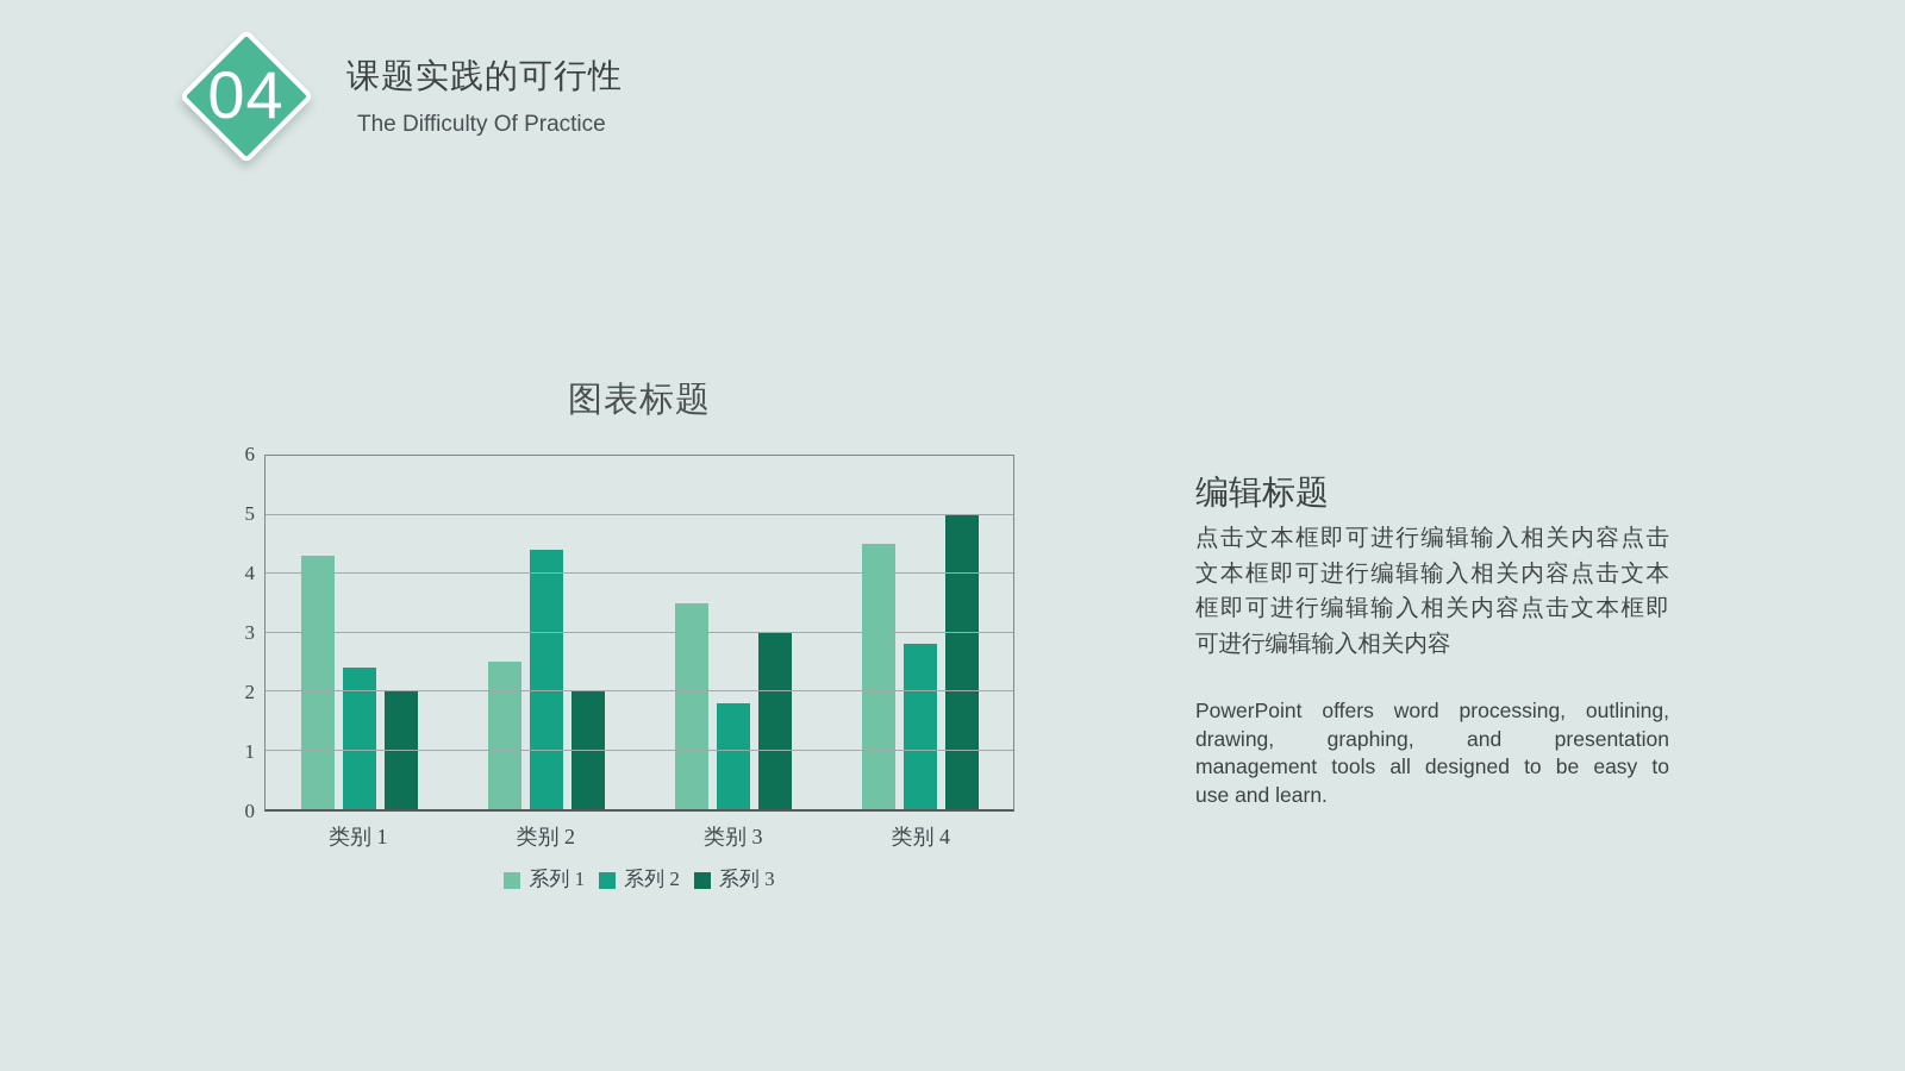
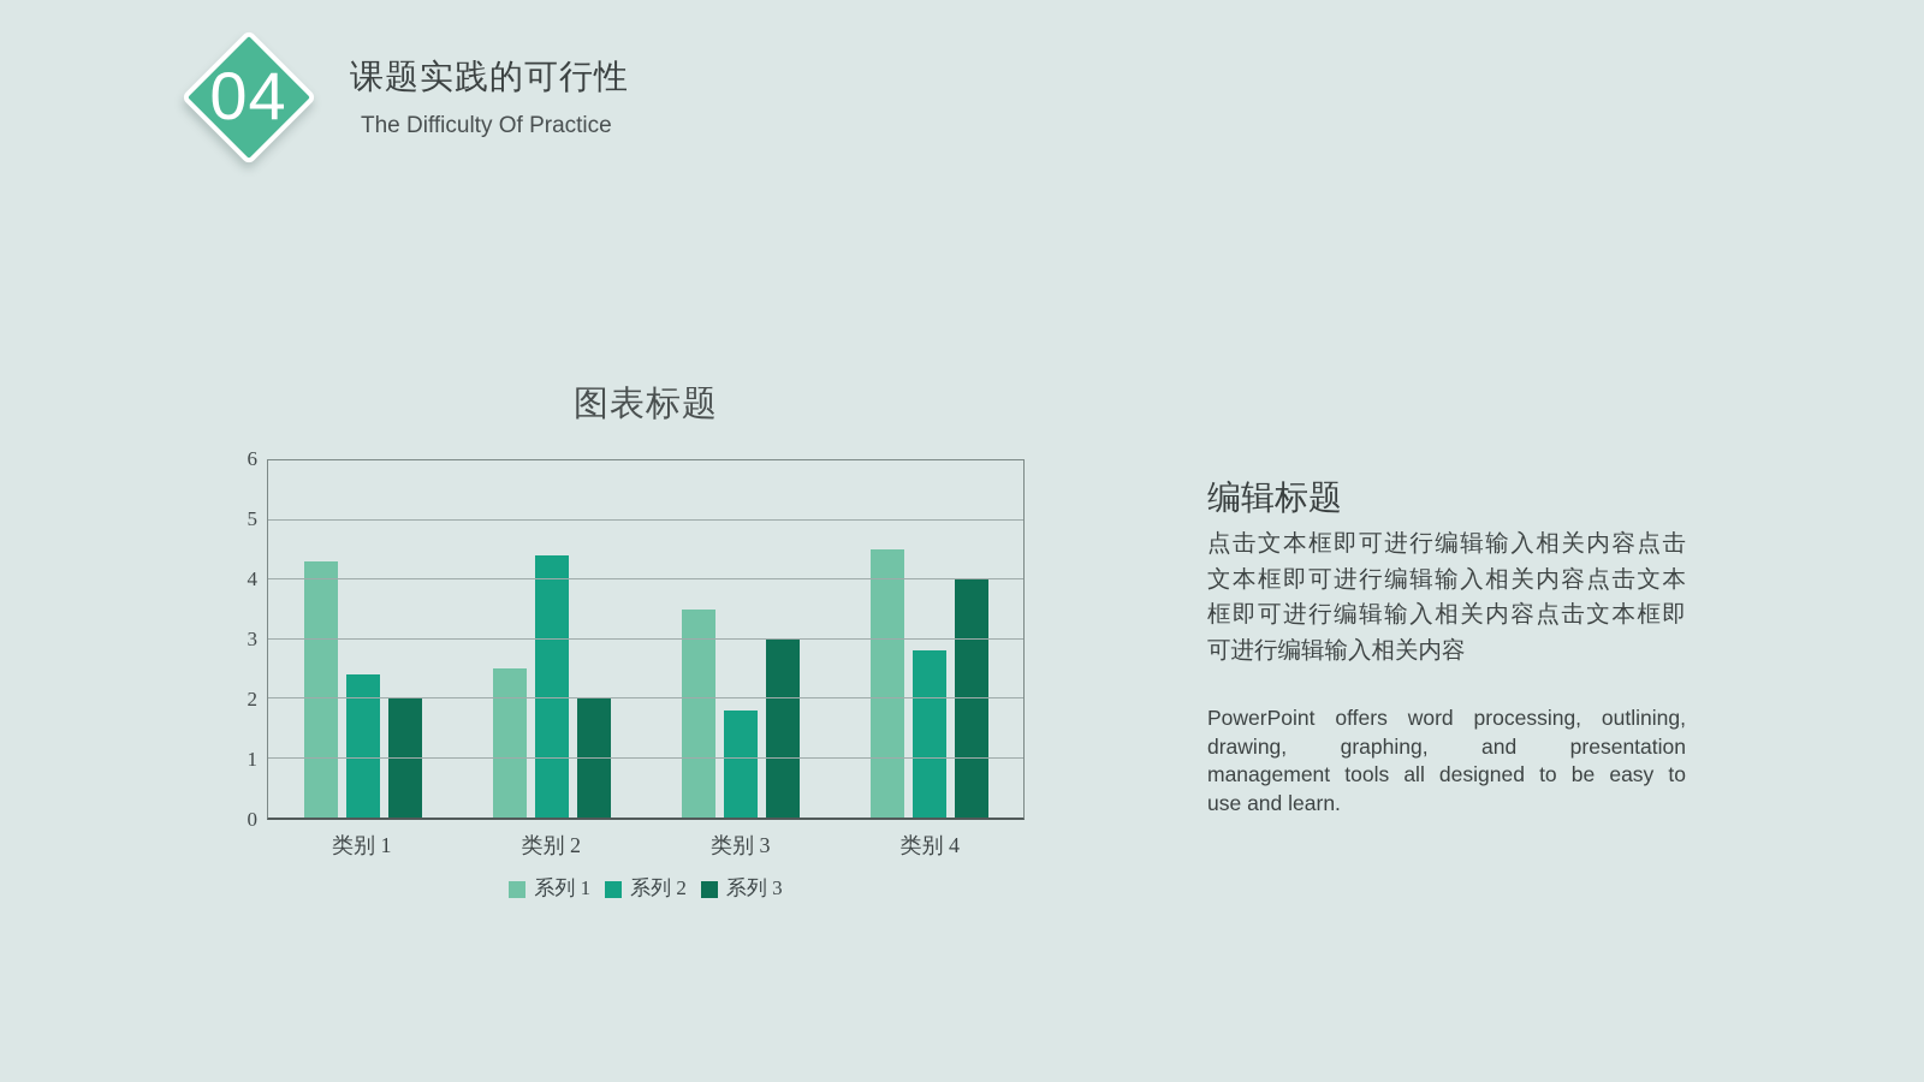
系列 3/类别 4: 5 -> 4
